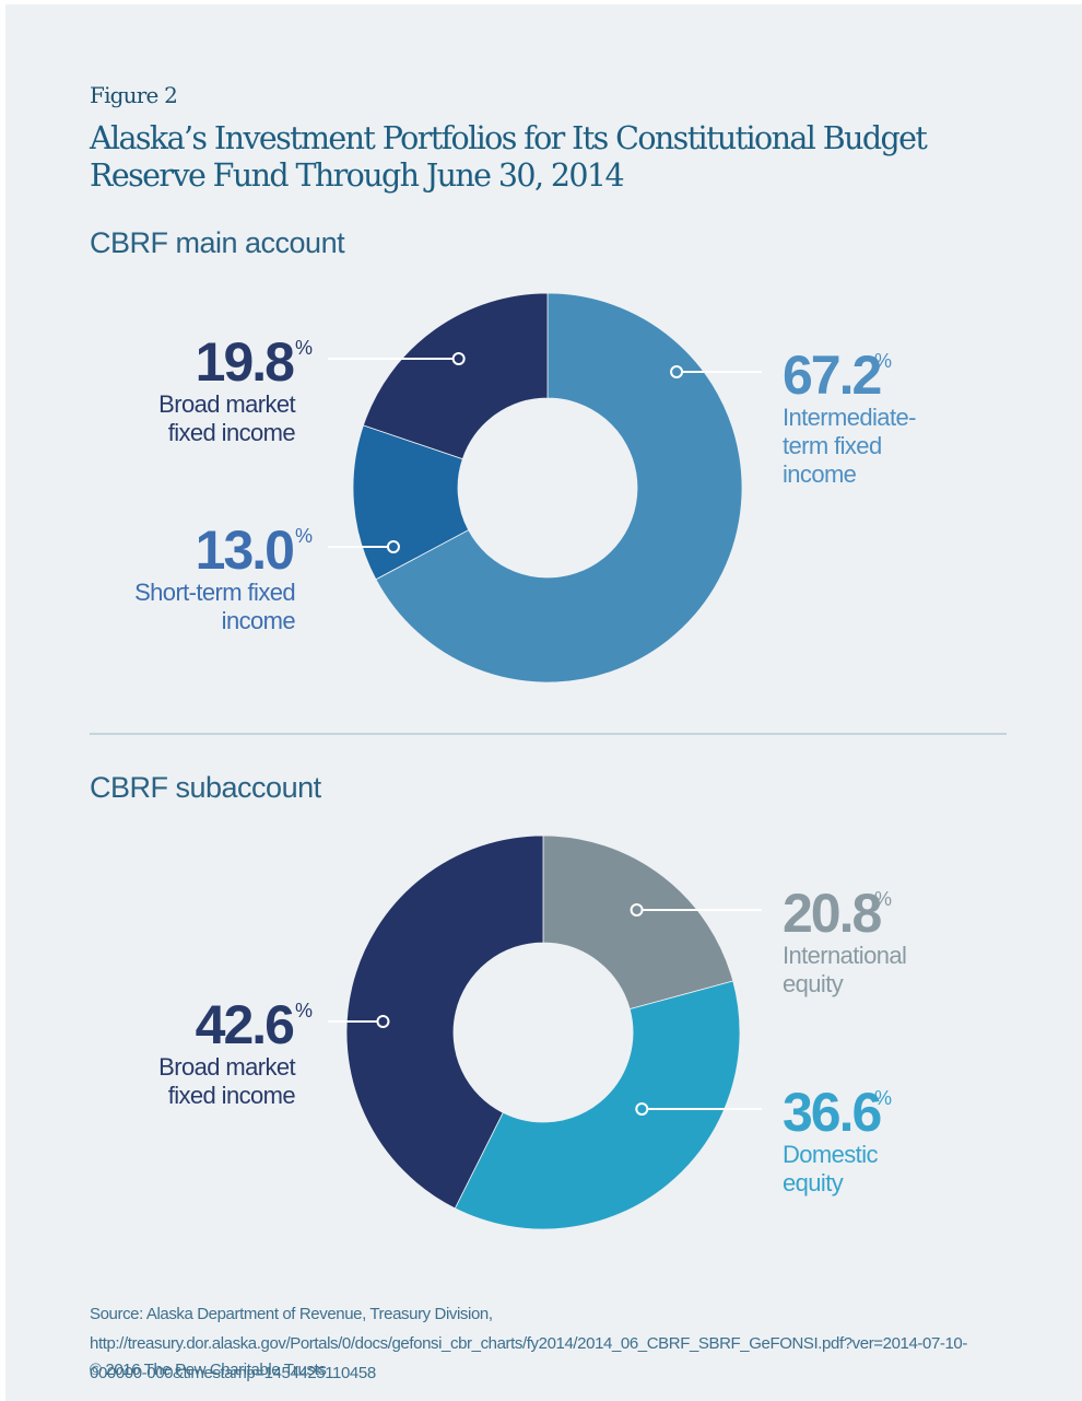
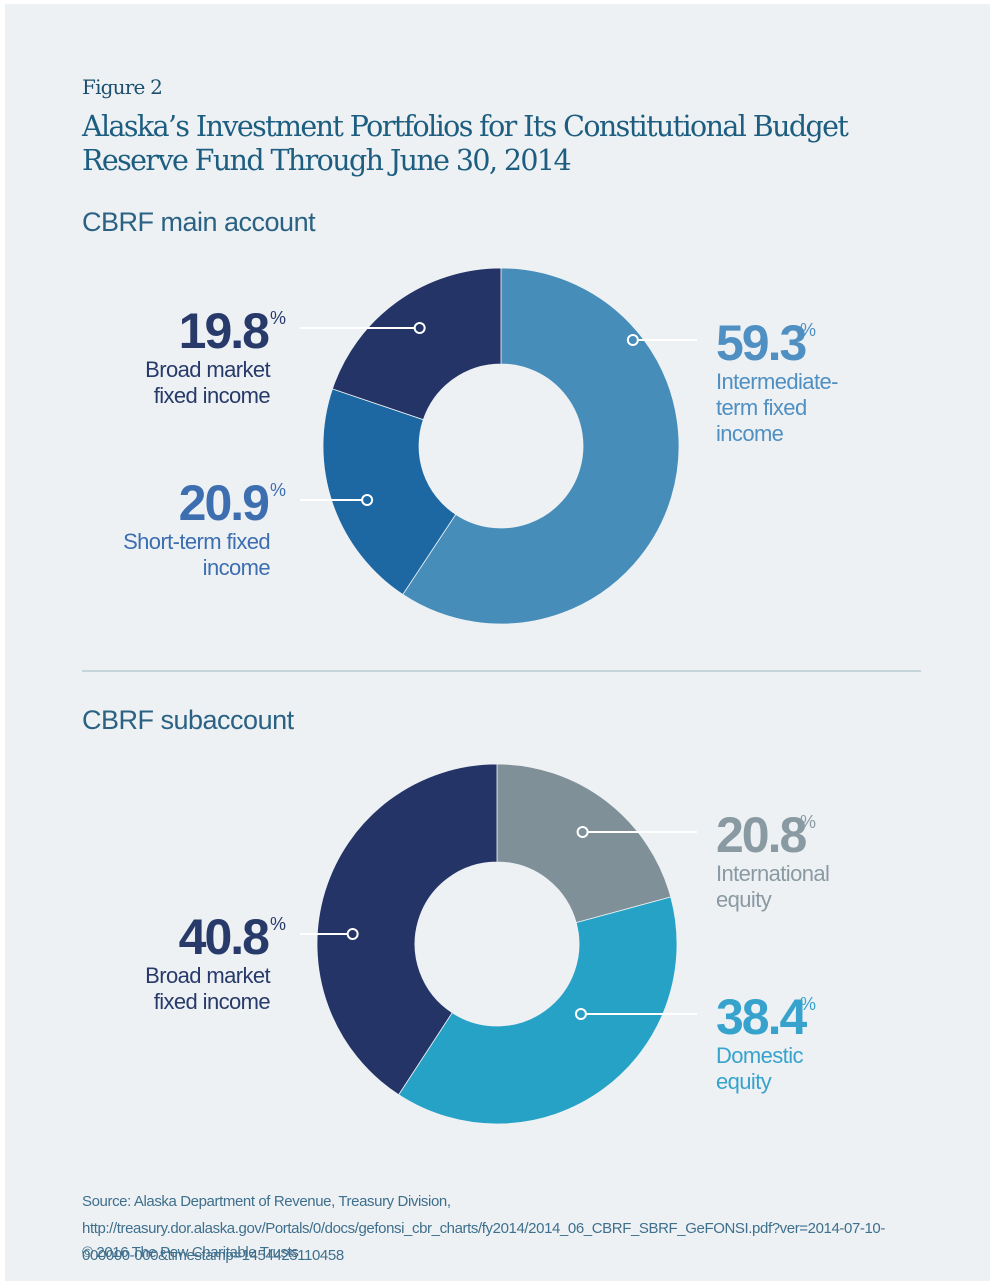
CBRF main account/Intermediate-term fixed income: 67.2 -> 59.3
CBRF main account/Short-term fixed income: 13.0 -> 20.9
CBRF subaccount/Domestic equity: 36.6 -> 38.4
CBRF subaccount/Broad market fixed income: 42.6 -> 40.8
